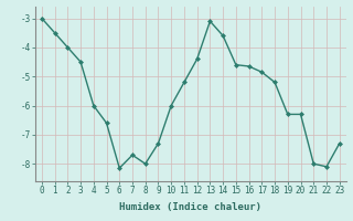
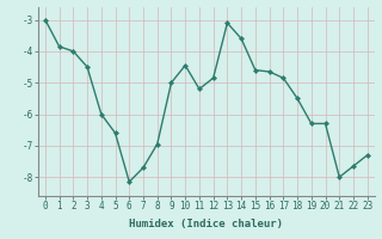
1: -3.50 -> -3.85
8: -8.00 -> -6.95
9: -7.30 -> -5.00
10: -6.00 -> -4.45
12: -4.40 -> -4.85
18: -5.20 -> -5.50
22: -8.10 -> -7.65
